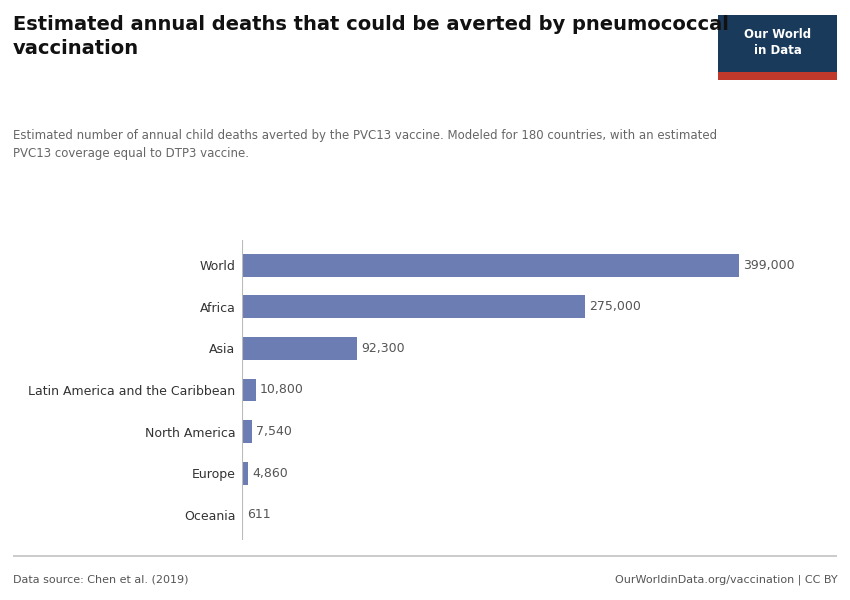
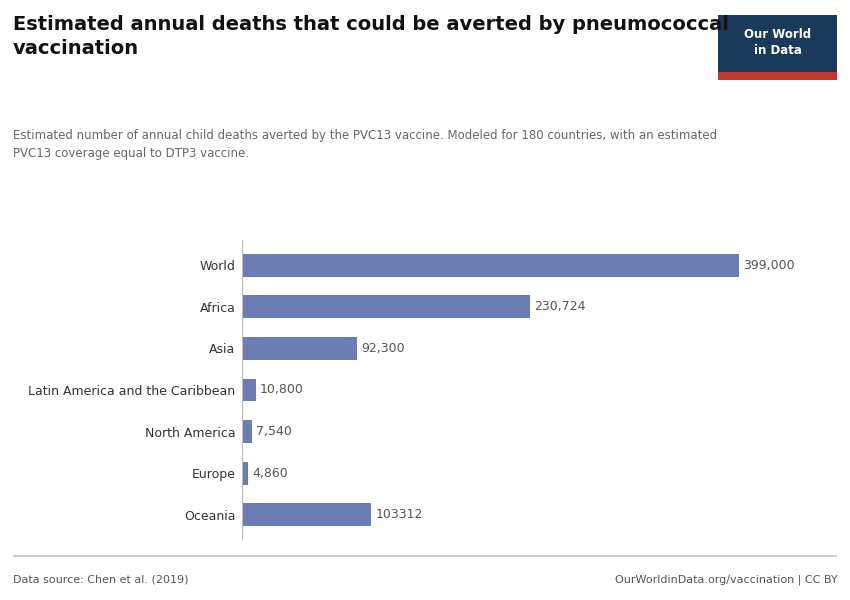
Africa: 275,000 -> 230,724
Oceania: 611 -> 103312
